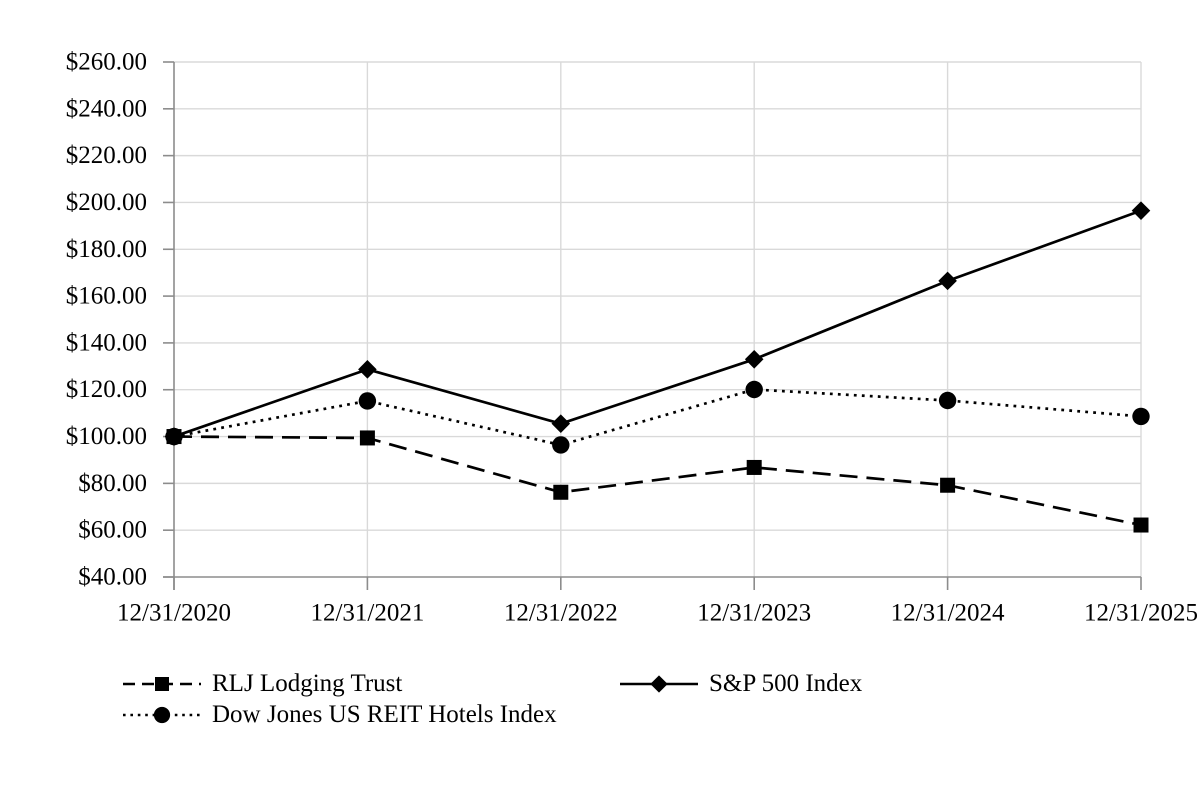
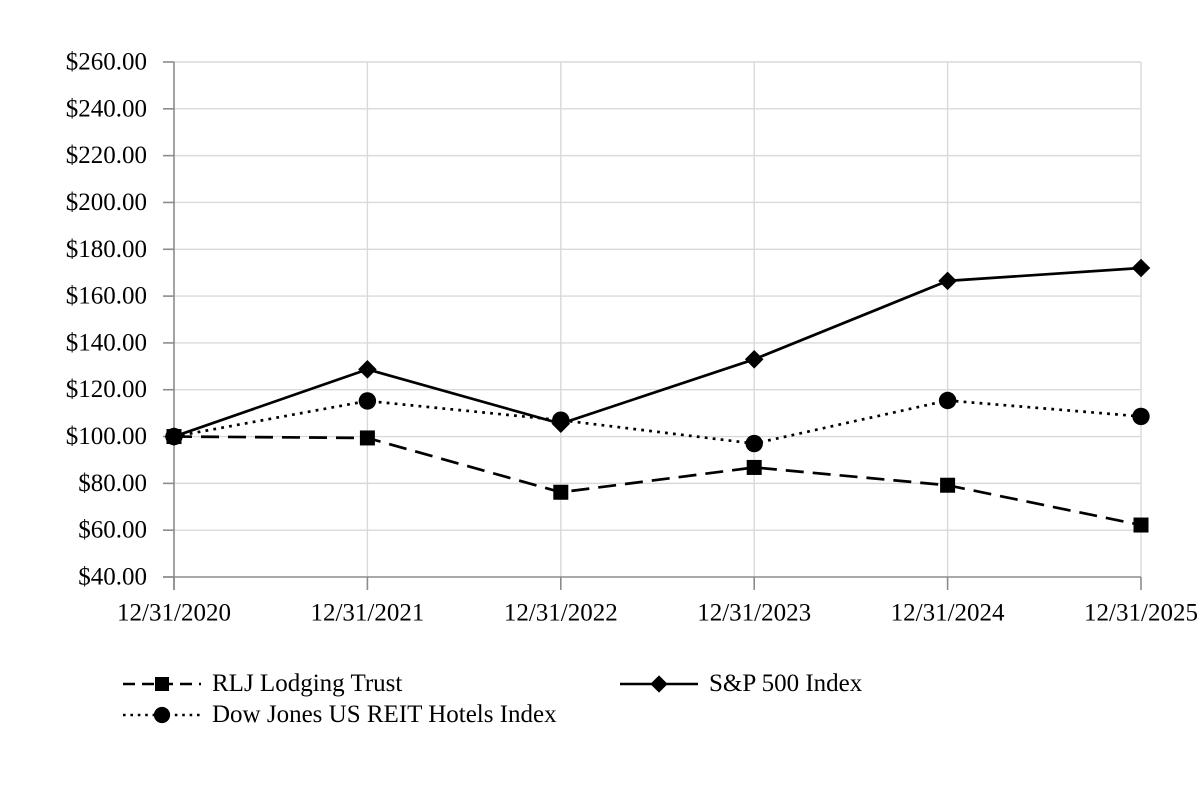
Dow Jones US REIT Hotels Index/12/31/2022: $96 -> $107
Dow Jones US REIT Hotels Index/12/31/2023: $120 -> $97
S&P 500 Index/12/31/2025: $196 -> $172
